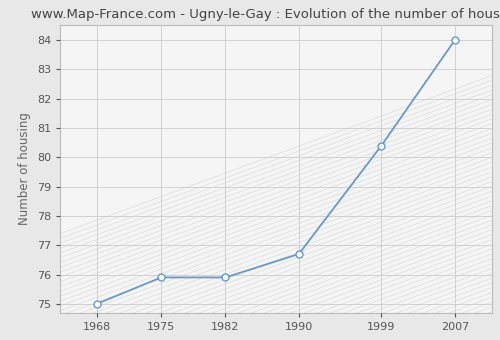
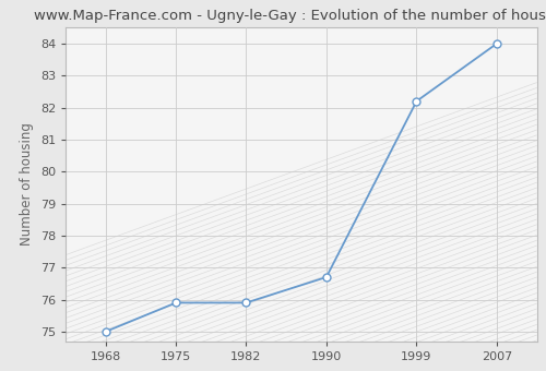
1999: 80.4 -> 82.2
